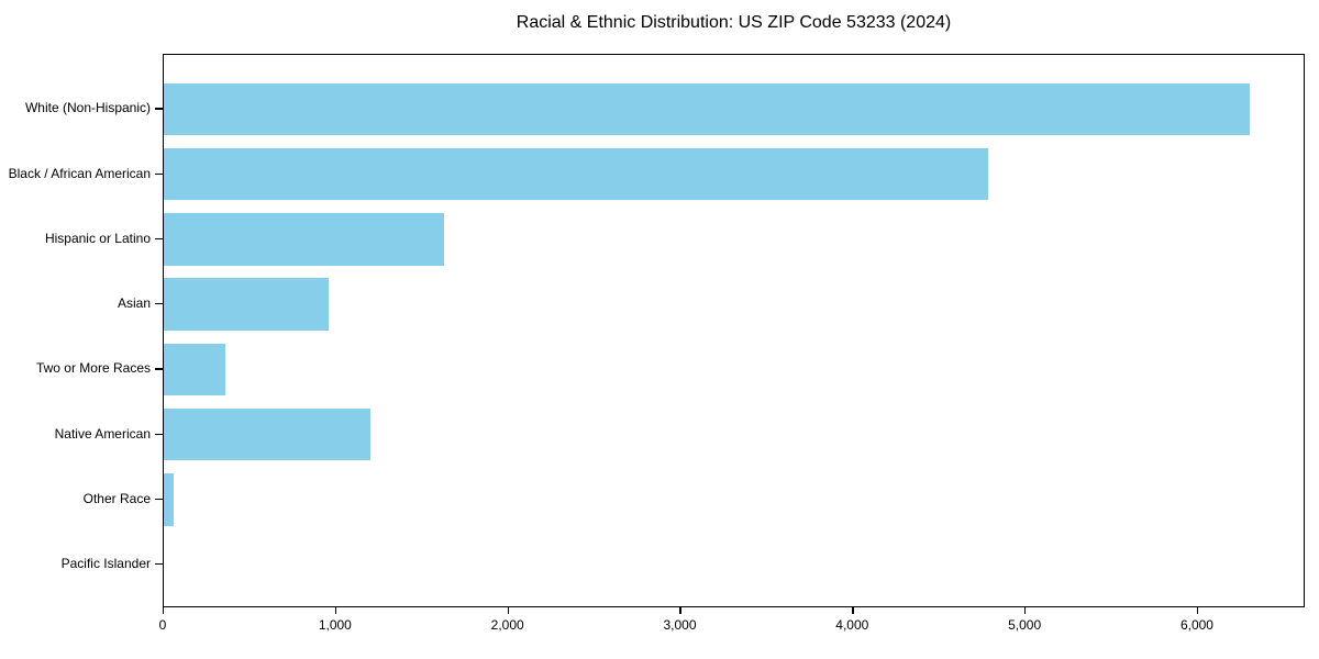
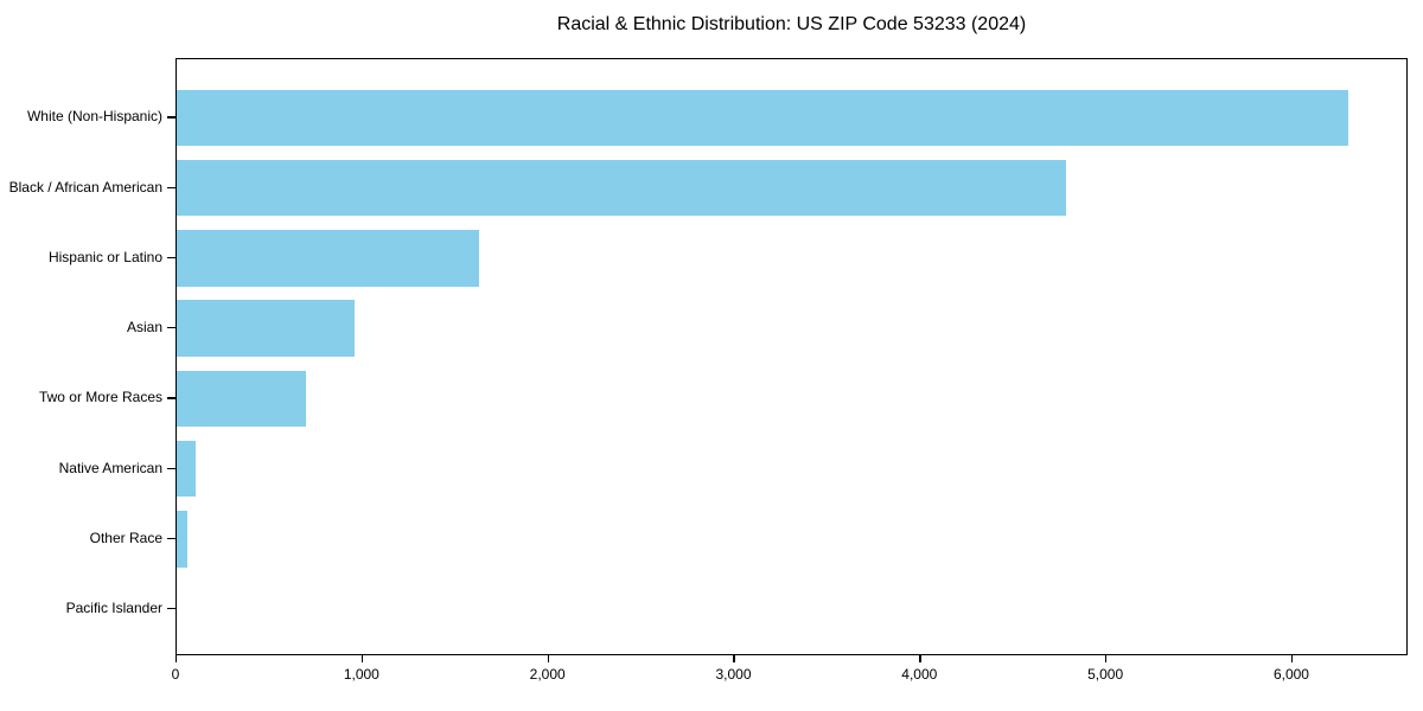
Two or More Races: 360 -> 700
Native American: 1200 -> 100
